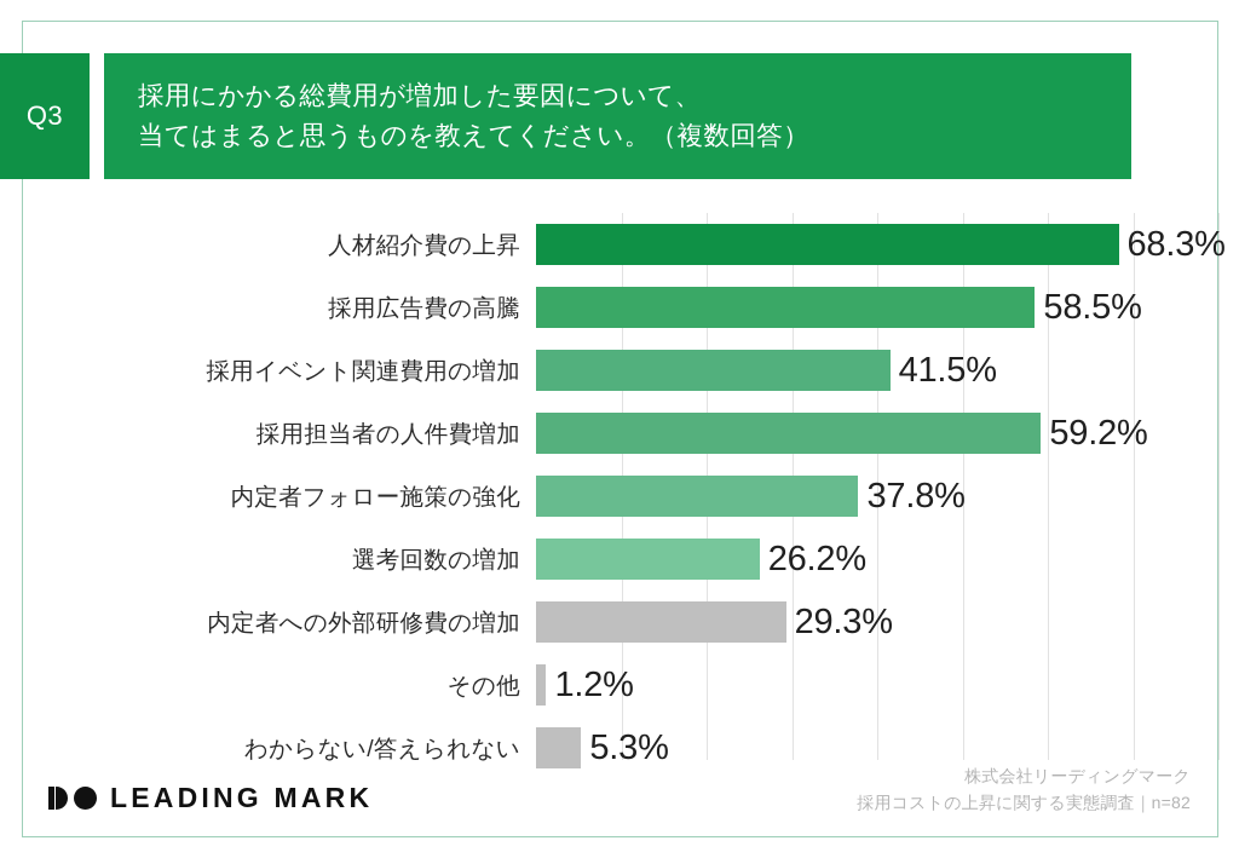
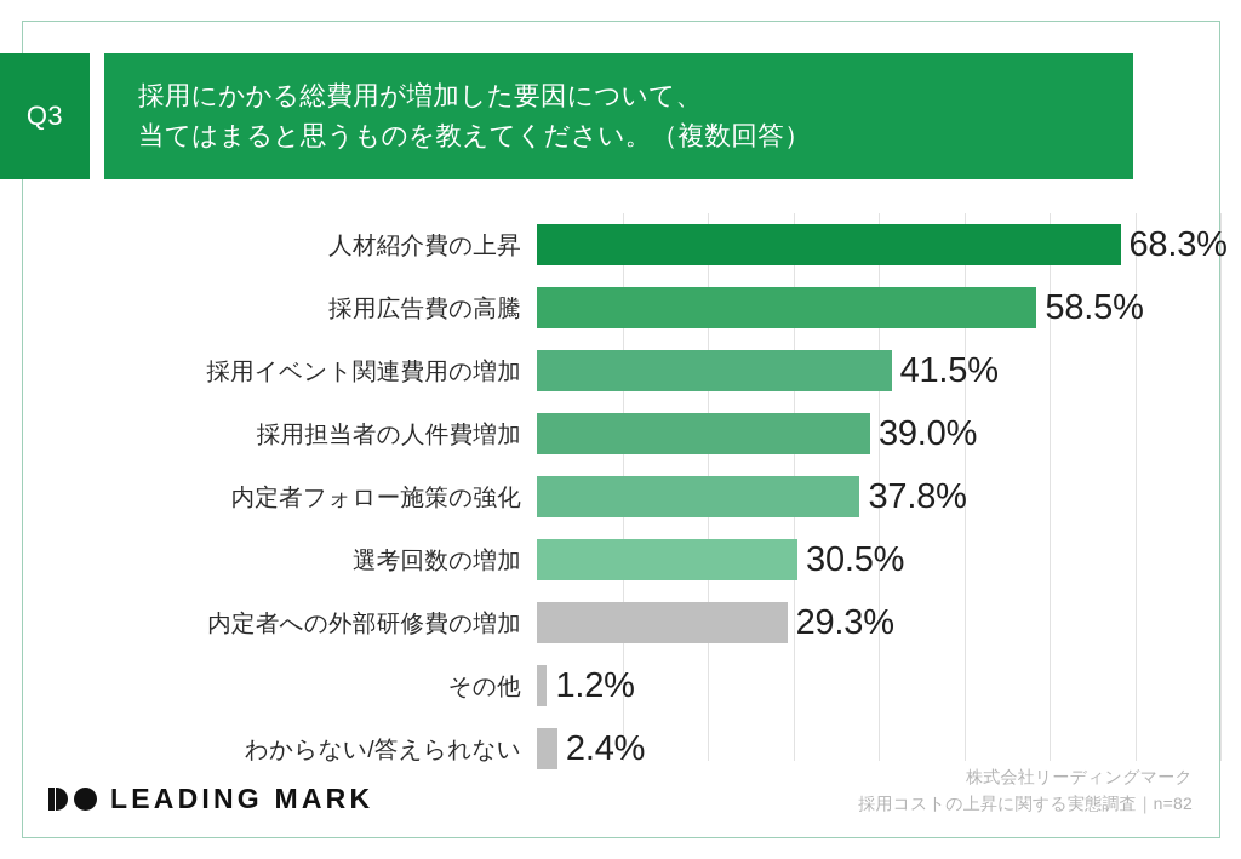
採用担当者の人件費増加: 59.2% -> 39.0%
選考回数の増加: 26.2% -> 30.5%
わからない/答えられない: 5.3% -> 2.4%
